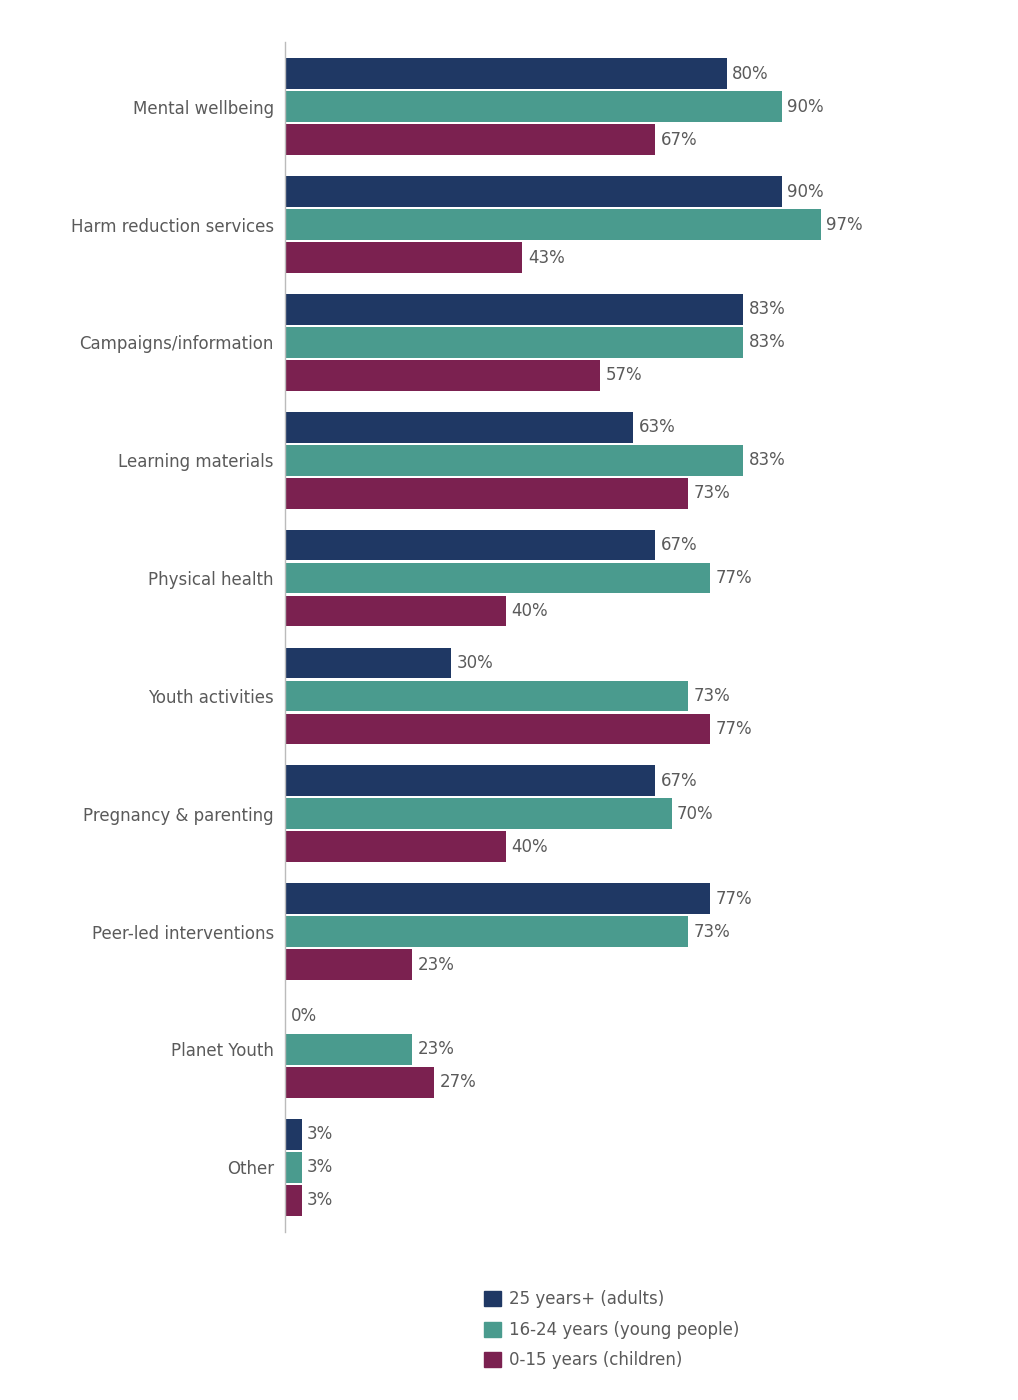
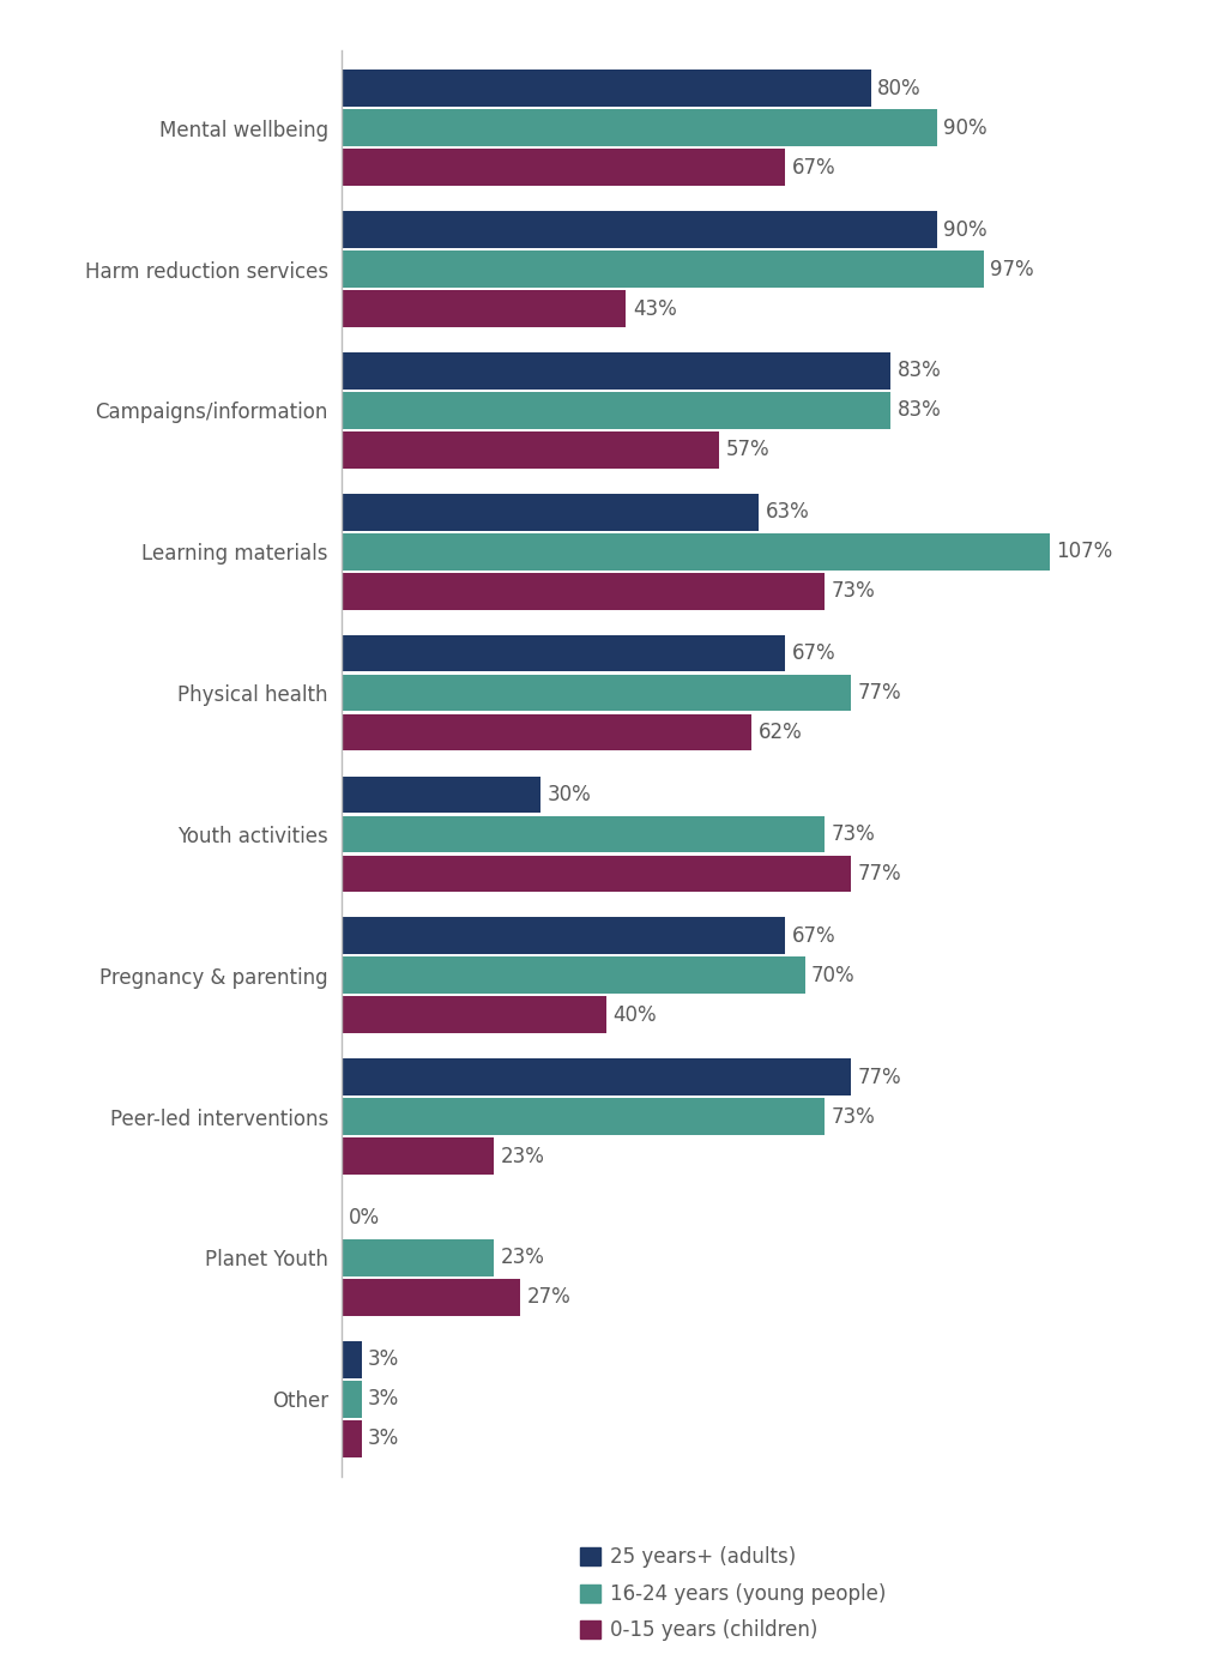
16-24 years (young people)/Learning materials: 83% -> 107%
0-15 years (children)/Physical health: 40% -> 62%
